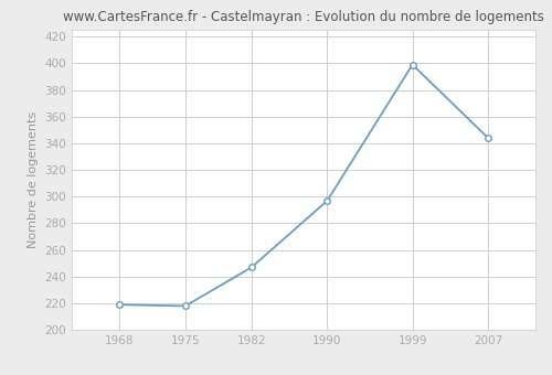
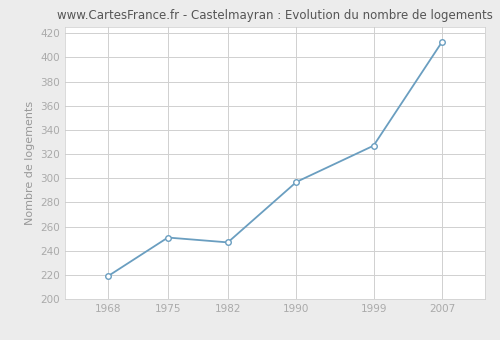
1975: 218 -> 251
1999: 399 -> 327
2007: 344 -> 413
